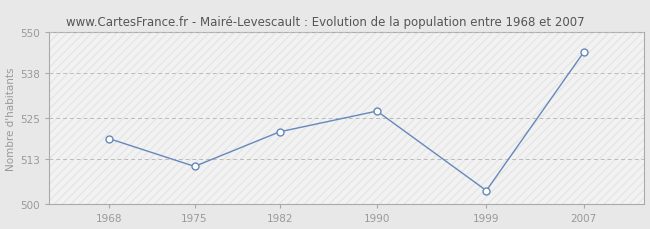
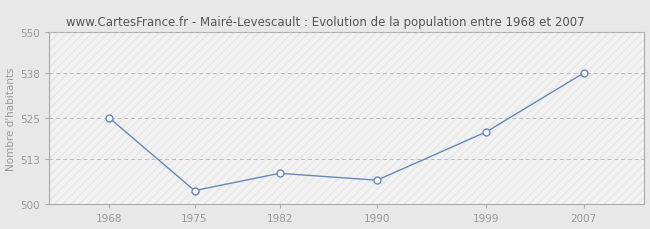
1968: 519 -> 525
1975: 511 -> 504
1982: 521 -> 509
1990: 527 -> 507
1999: 504 -> 521
2007: 544 -> 538
